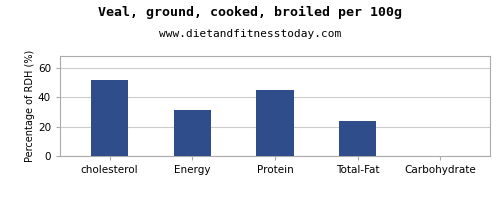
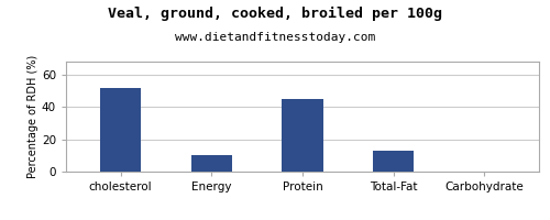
Energy: 31 -> 10
Total-Fat: 24 -> 13
